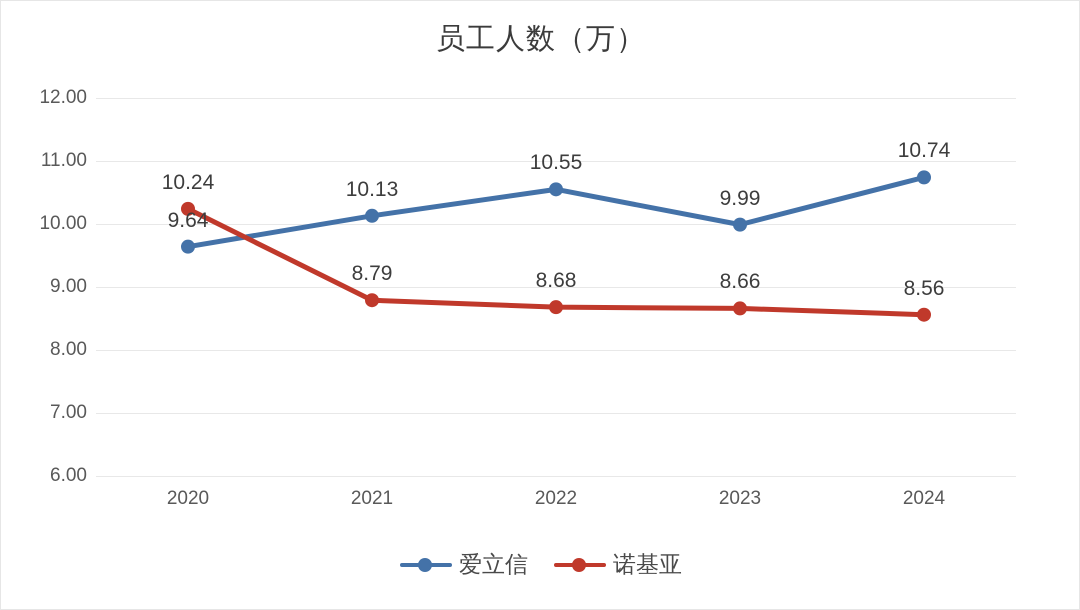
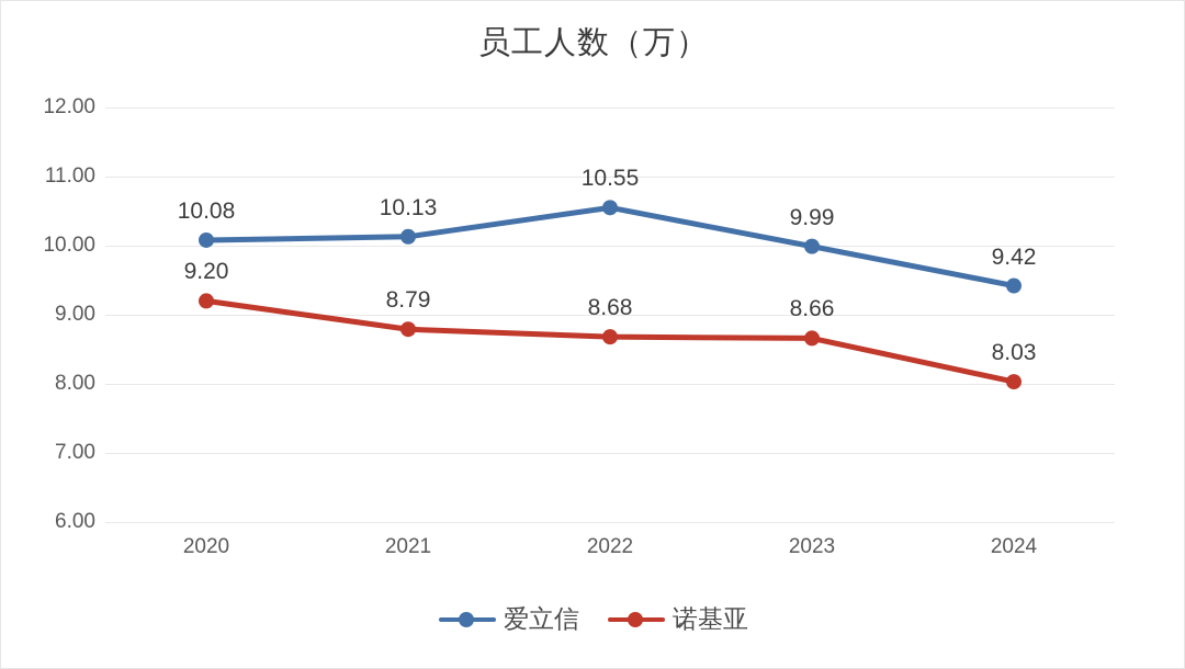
爱立信/2020: 9.64 -> 10.08
诺基亚/2020: 10.24 -> 9.20
爱立信/2024: 10.74 -> 9.42
诺基亚/2024: 8.56 -> 8.03
